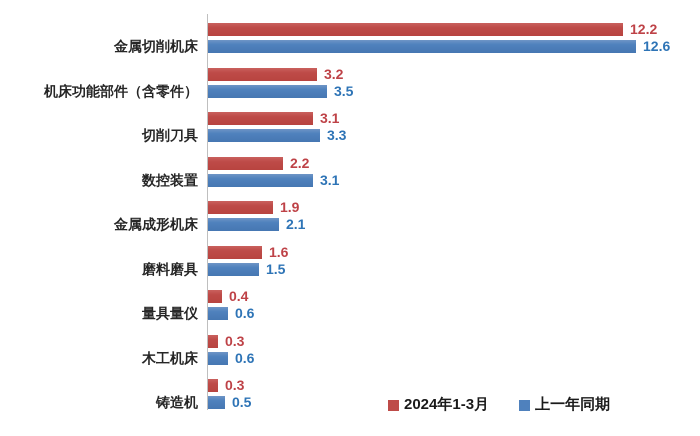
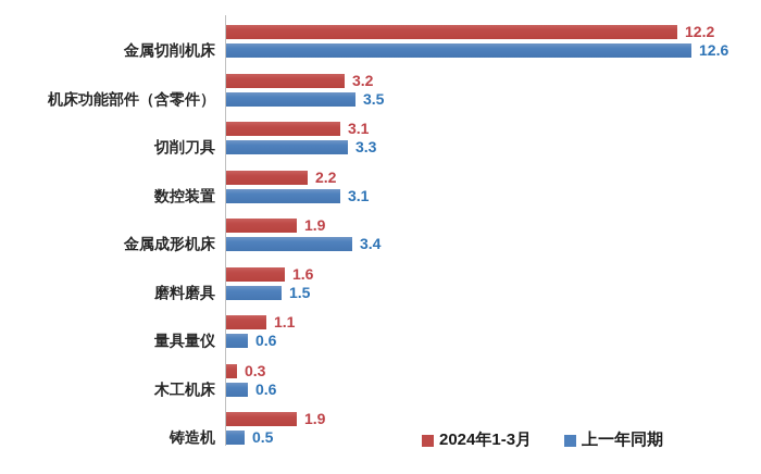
上一年同期/金属成形机床: 2.1 -> 3.4
2024年1-3月/量具量仪: 0.4 -> 1.1
2024年1-3月/铸造机: 0.3 -> 1.9
